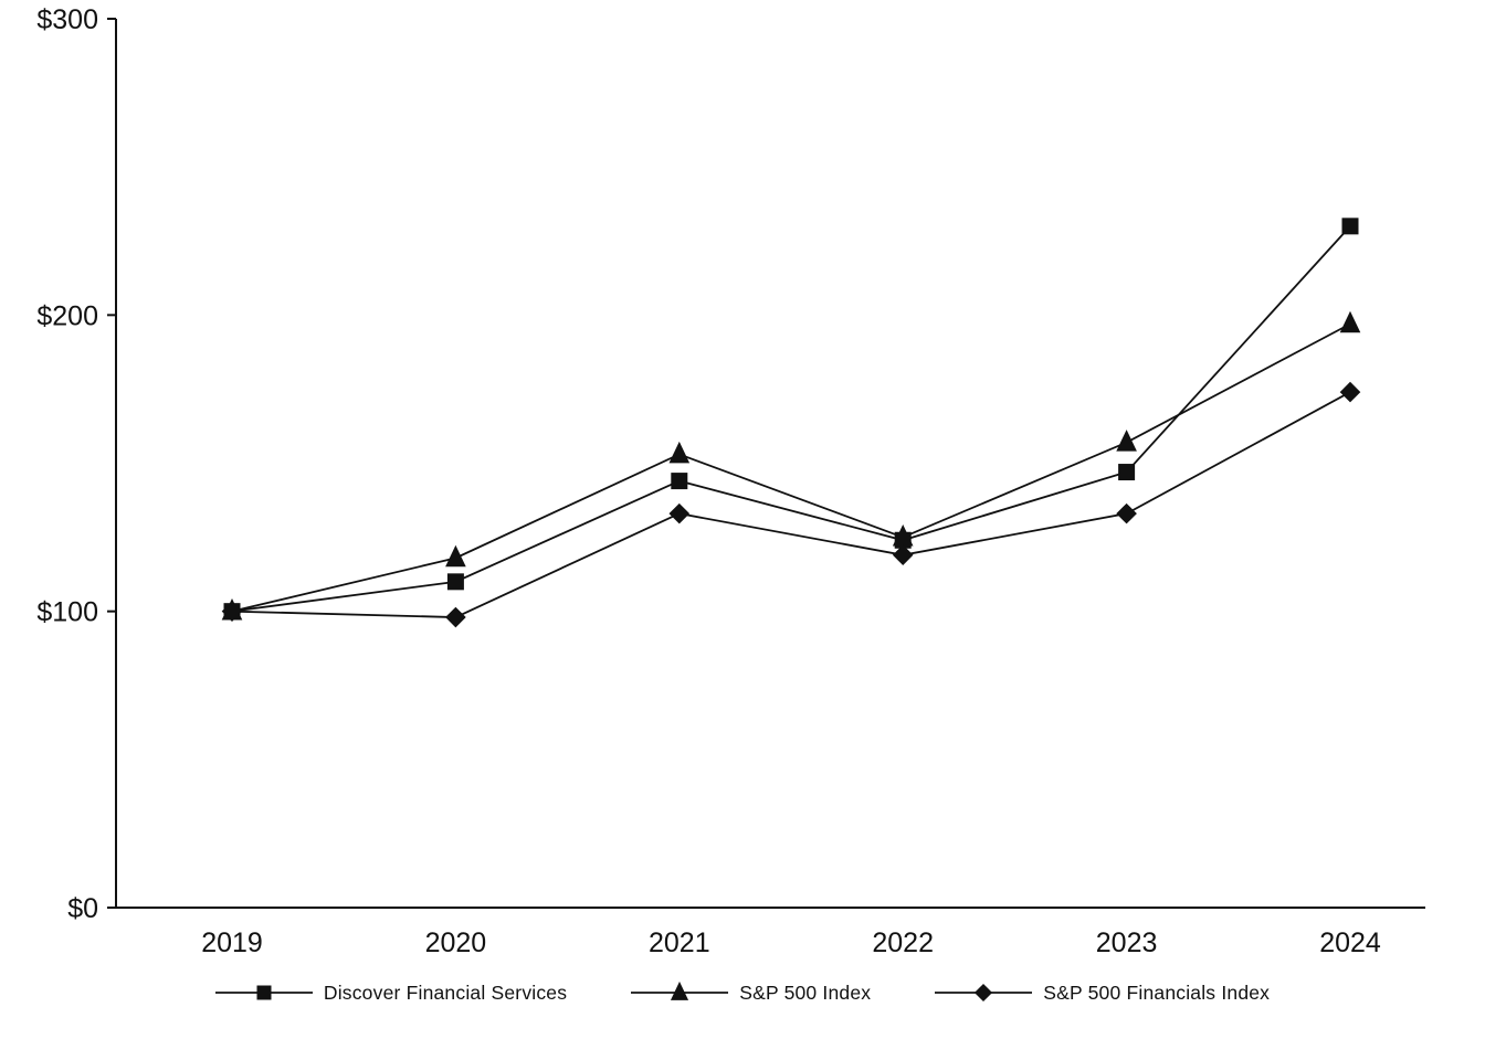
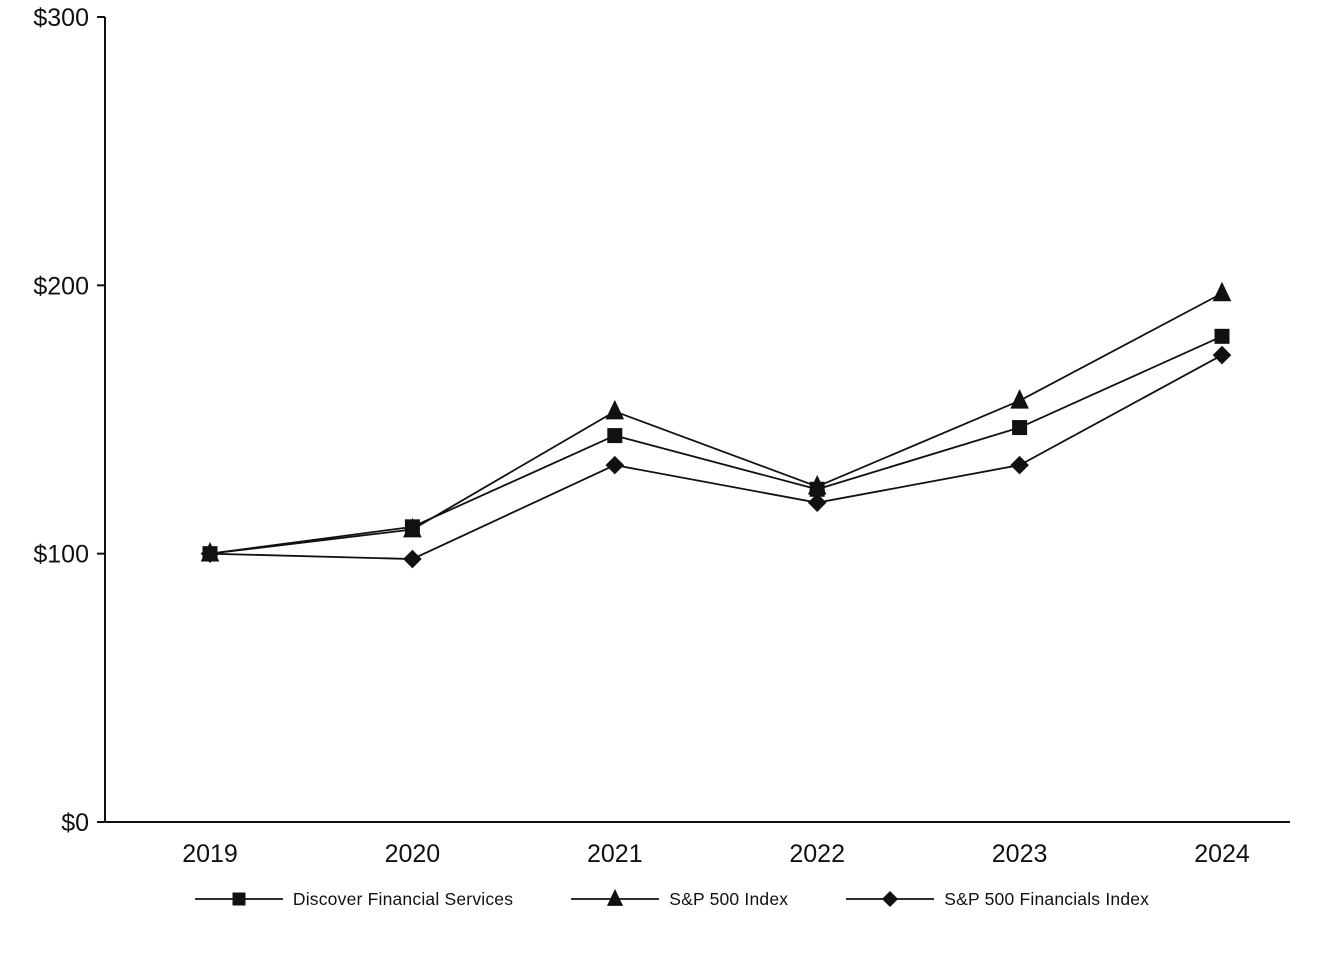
S&P 500 Index/2020: $118 -> $109
Discover Financial Services/2024: $230 -> $181
